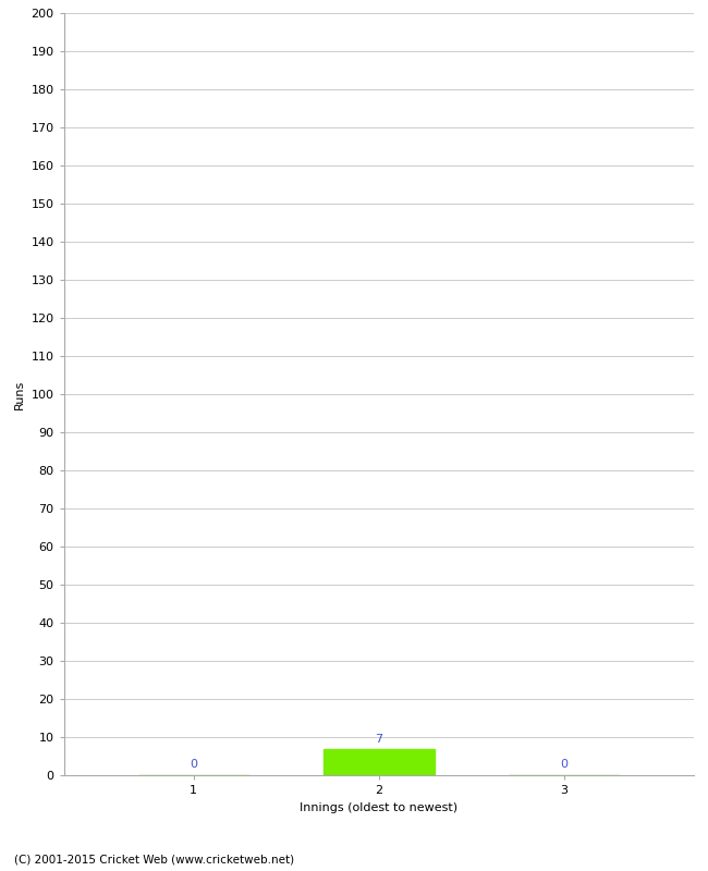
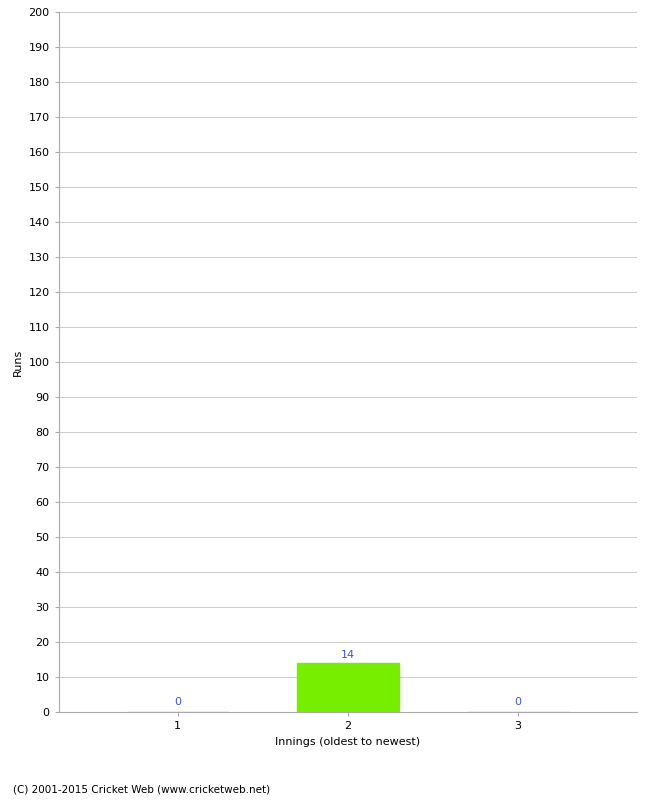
2: 7 -> 14
